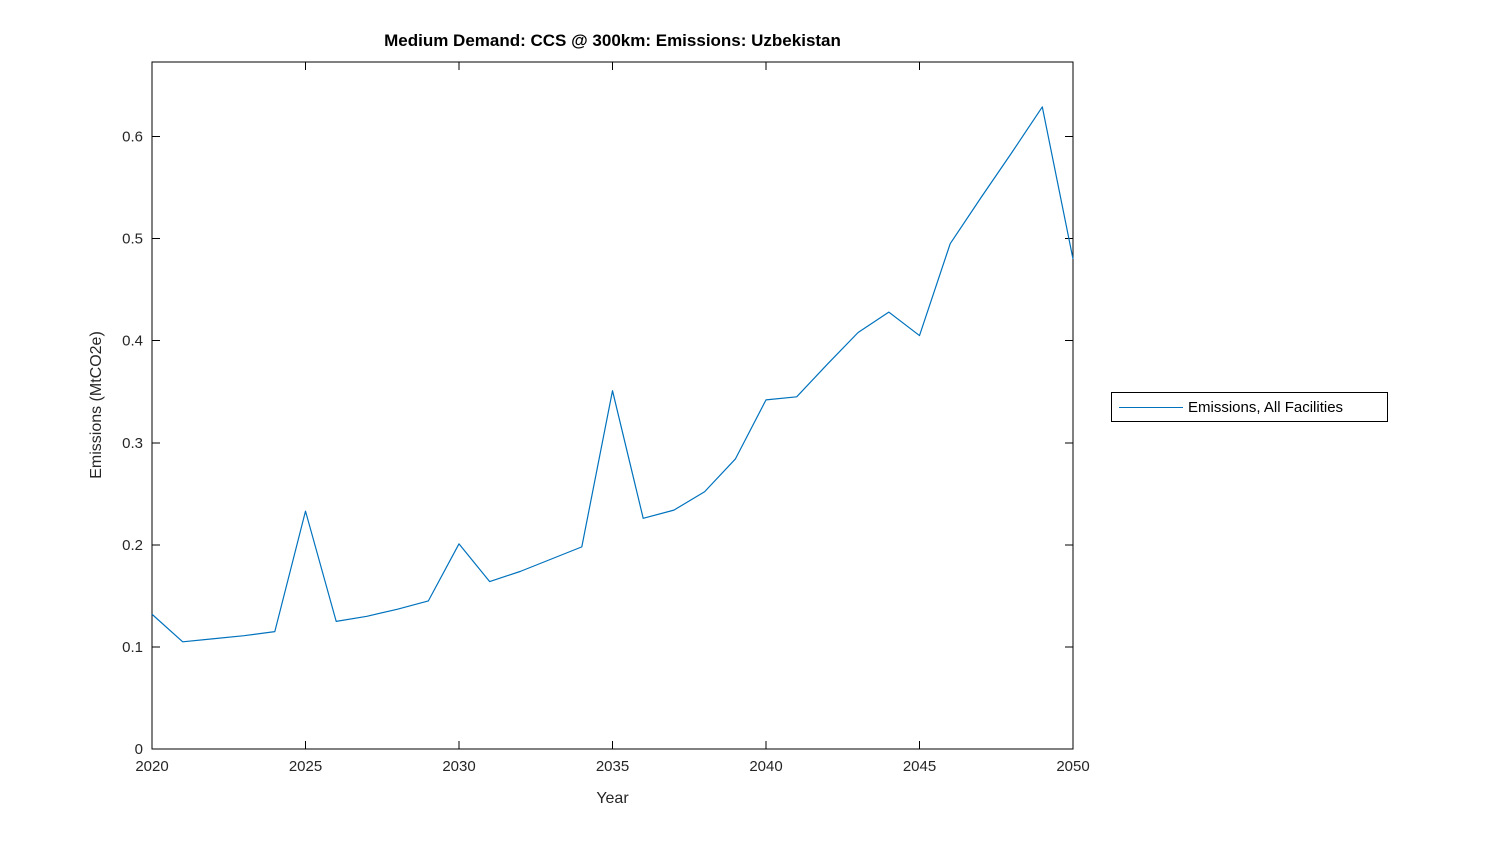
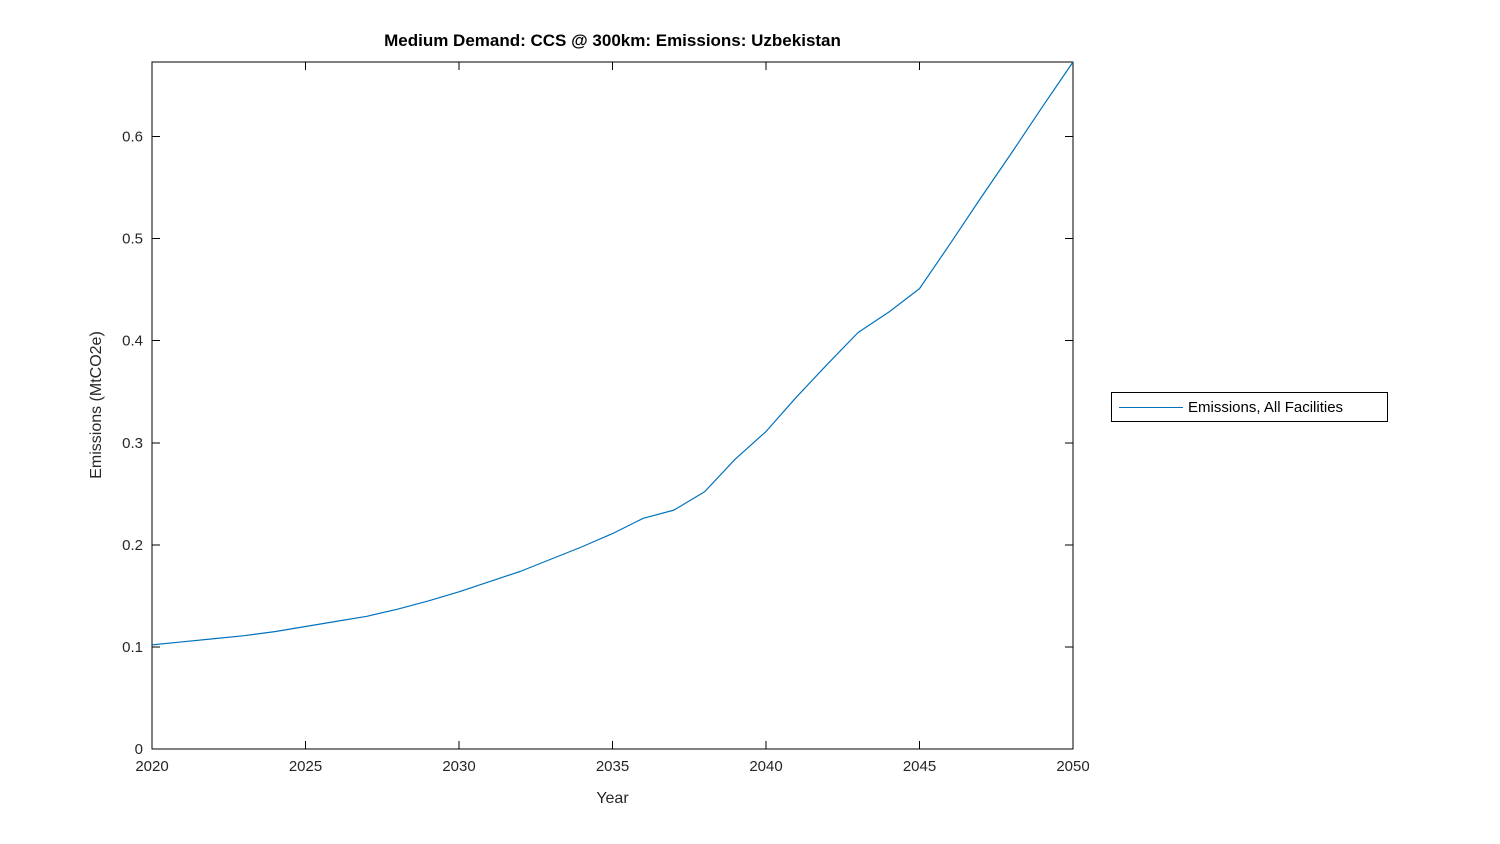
2020: 0.132 -> 0.102
2025: 0.233 -> 0.120
2030: 0.201 -> 0.154
2035: 0.351 -> 0.211
2040: 0.342 -> 0.311
2045: 0.405 -> 0.451
2050: 0.480 -> 0.673
